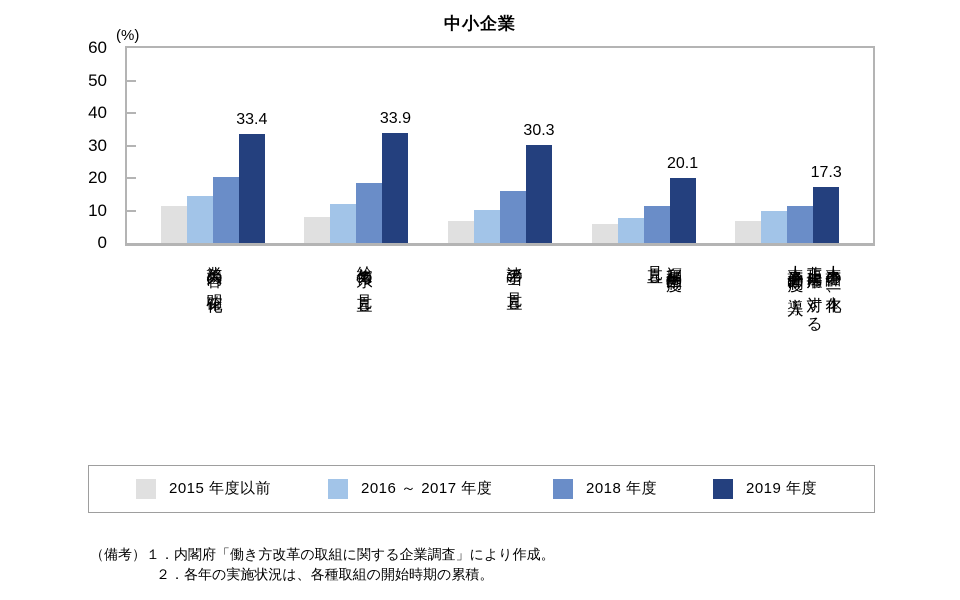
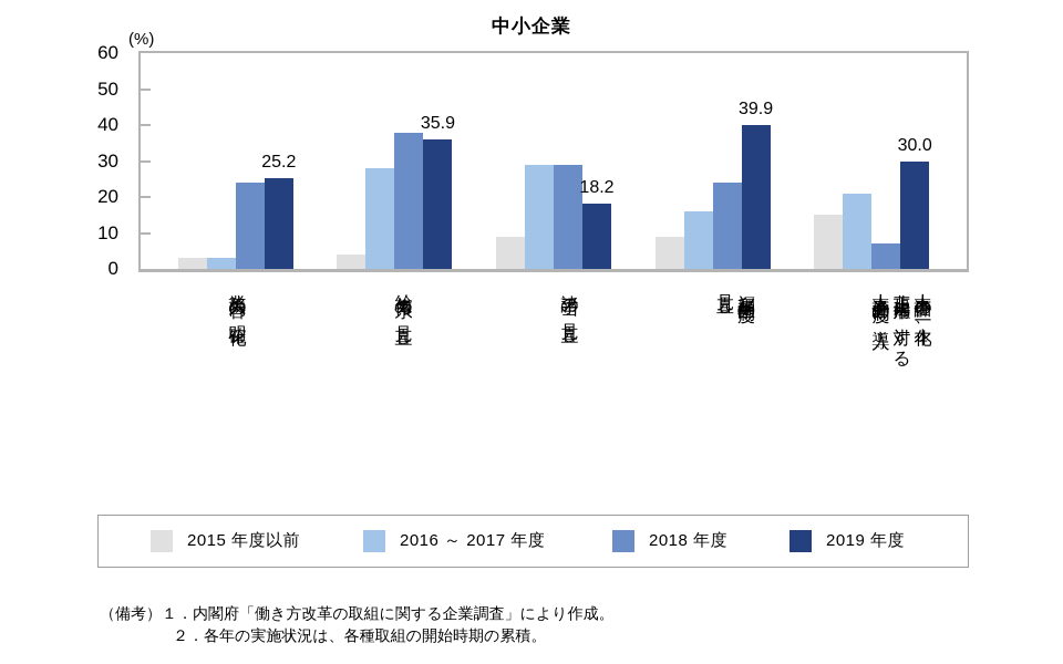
2015 年度以前/業務内容の明確化: 11 -> 3
2016 ～ 2017 年度/業務内容の明確化: 15 -> 3
2018 年度/業務内容の明確化: 20 -> 24
2019 年度/業務内容の明確化: 33.4 -> 25.2
2015 年度以前/給与体系の見直し: 8 -> 4
2016 ～ 2017 年度/給与体系の見直し: 12 -> 28
2018 年度/給与体系の見直し: 18 -> 38
2019 年度/給与体系の見直し: 33.9 -> 35.9
2015 年度以前/諸手当の見直し: 7 -> 9
2016 ～ 2017 年度/諸手当の見直し: 10 -> 29
2018 年度/諸手当の見直し: 16 -> 29
2019 年度/諸手当の見直し: 30.3 -> 18.2
2015 年度以前/福利厚生制度の 見直し: 6 -> 9
2016 ～ 2017 年度/福利厚生制度の 見直し: 8 -> 16
2018 年度/福利厚生制度の 見直し: 11 -> 24
2019 年度/福利厚生制度の 見直し: 20.1 -> 39.9
2015 年度以前/人事評価の一本化、 非正規雇用に対する 人事評価制度の導入: 7 -> 15
2016 ～ 2017 年度/人事評価の一本化、 非正規雇用に対する 人事評価制度の導入: 10 -> 21
2018 年度/人事評価の一本化、 非正規雇用に対する 人事評価制度の導入: 12 -> 7
2019 年度/人事評価の一本化、 非正規雇用に対する 人事評価制度の導入: 17.3 -> 30.0
